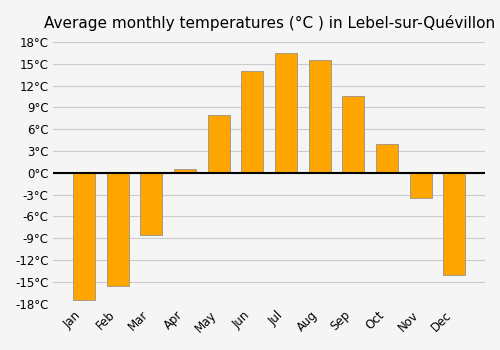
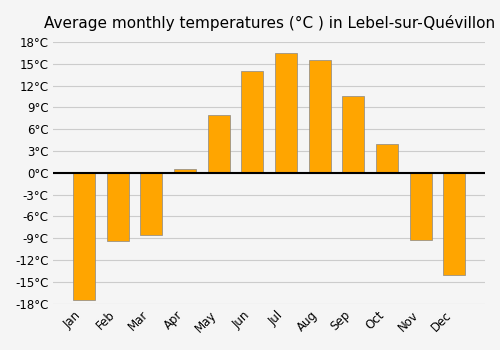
Feb: -15.5°C -> -9.4°C
Nov: -3.5°C -> -9.2°C
